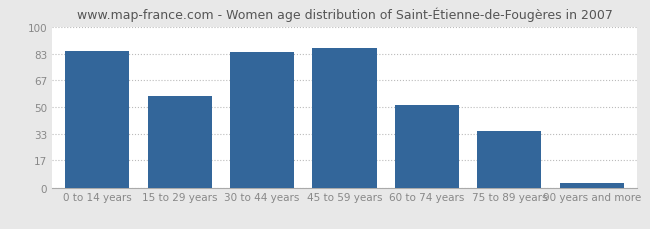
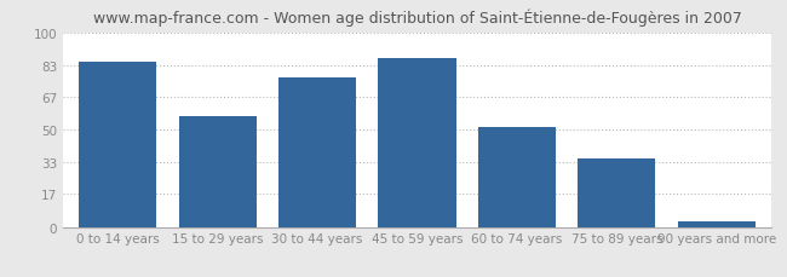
30 to 44 years: 84 -> 77
